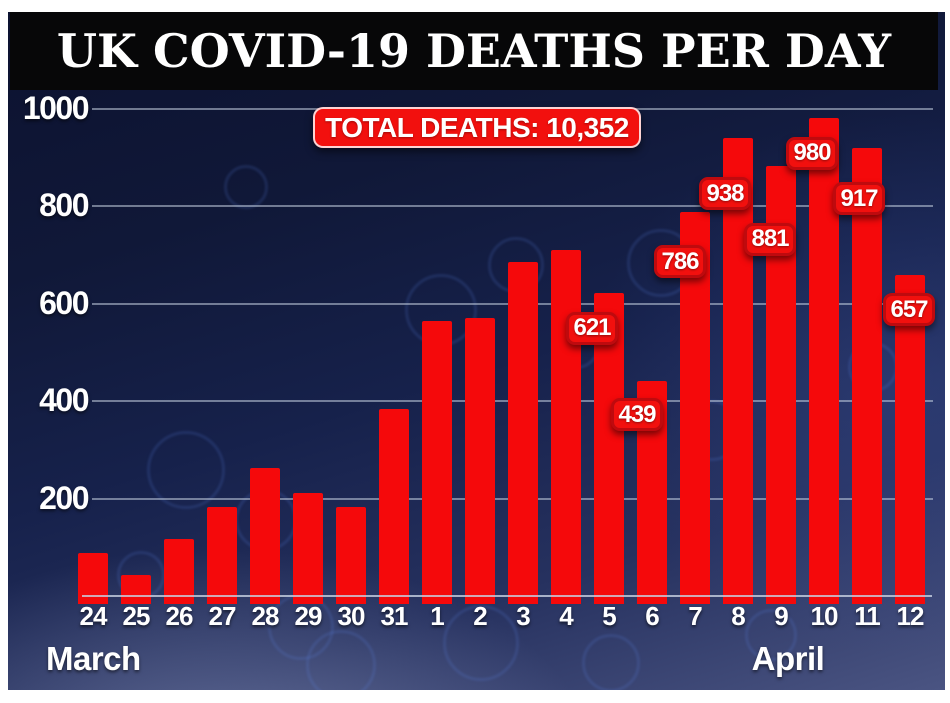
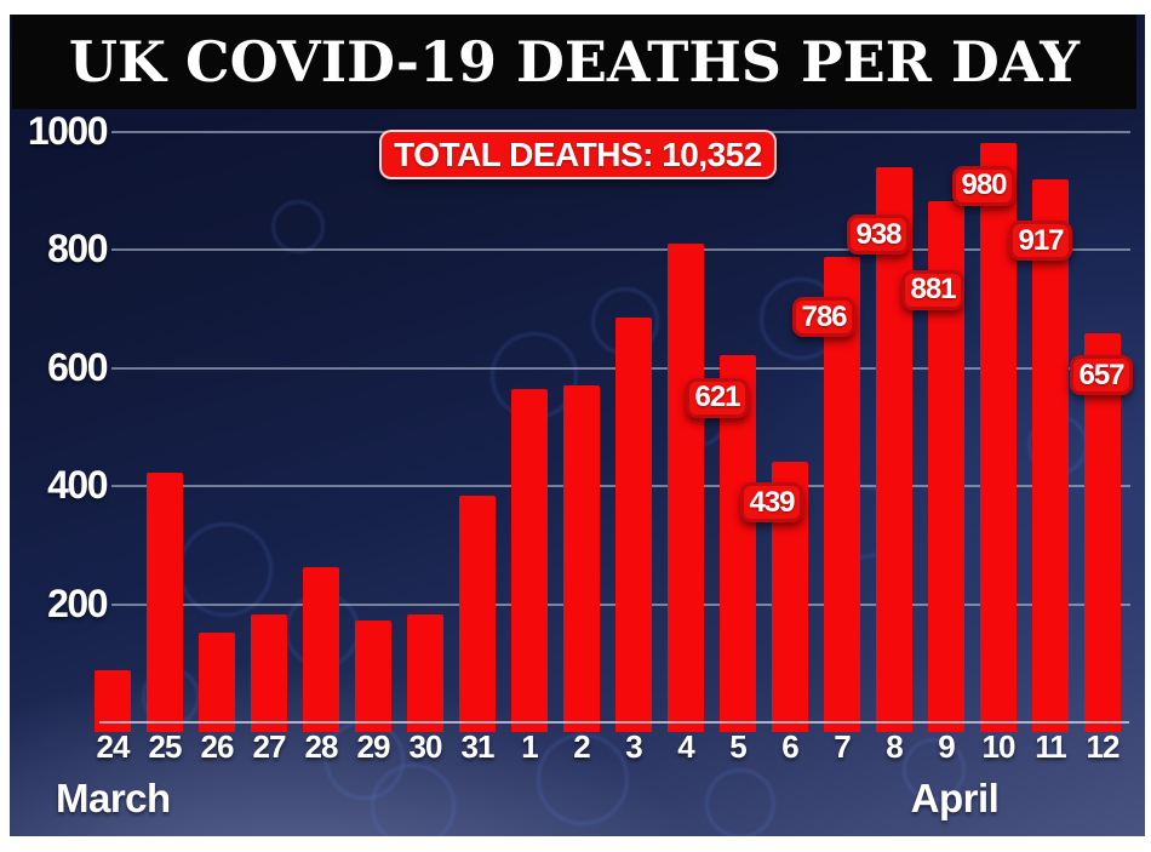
25: 40 -> 420
26: 120 -> 150
29: 210 -> 170
4: 710 -> 810
